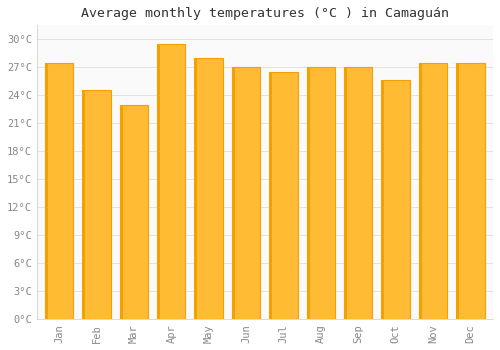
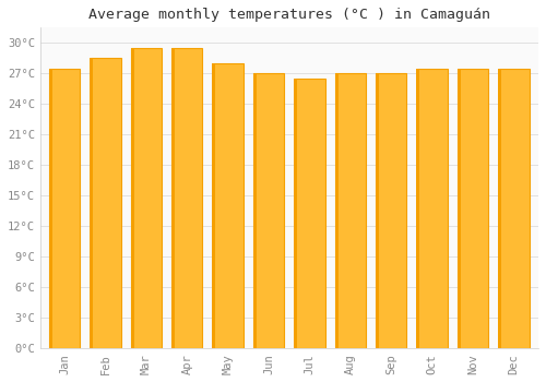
Feb: 24.6°C -> 28.5°C
Mar: 23.0°C -> 29.5°C
Oct: 25.6°C -> 27.5°C
